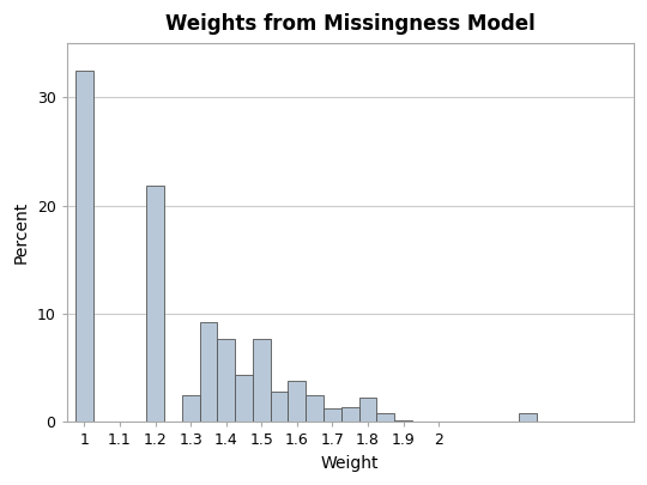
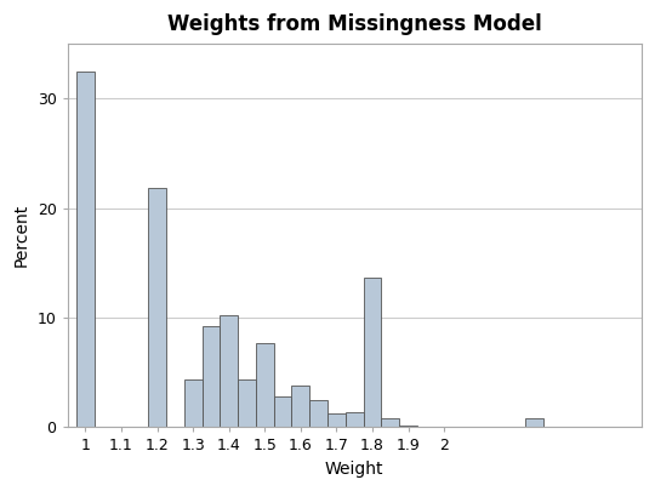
1.3: 2.5 -> 4.4
1.4: 7.7 -> 10.2
1.8: 2.3 -> 13.6
